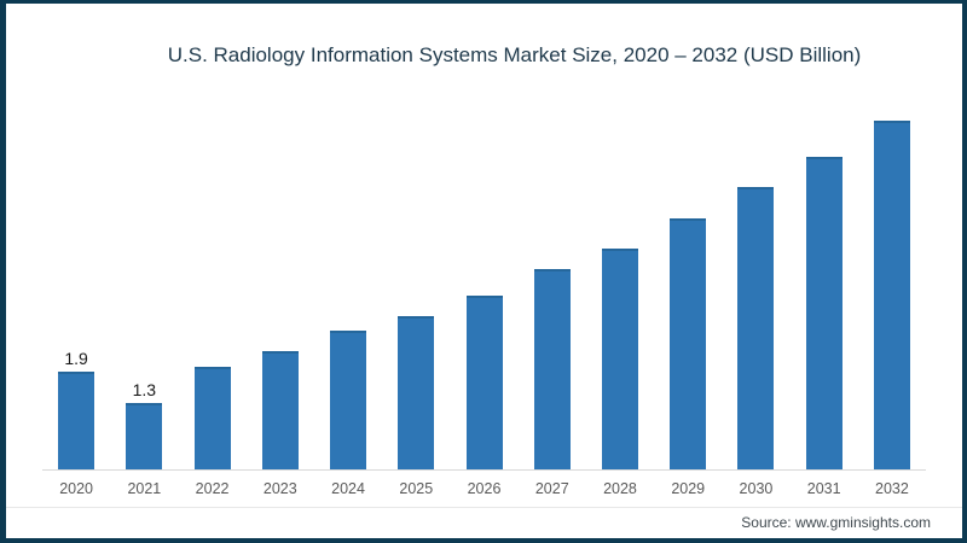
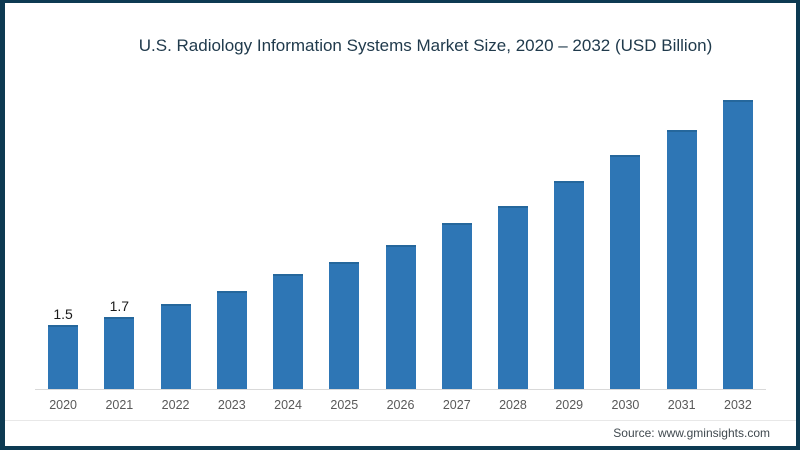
2020: 1.9 -> 1.5
2021: 1.3 -> 1.7
